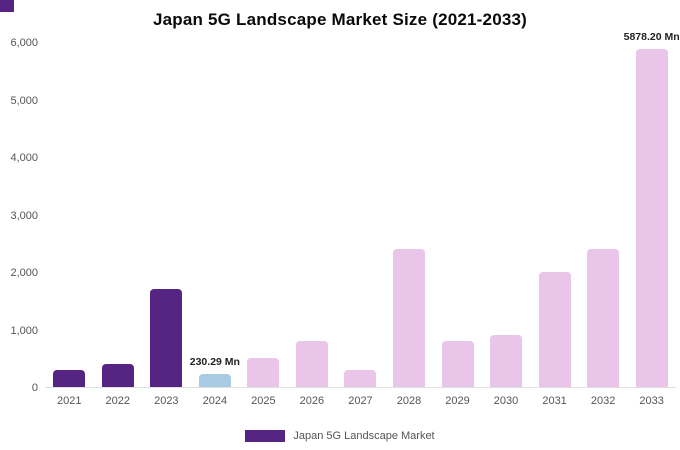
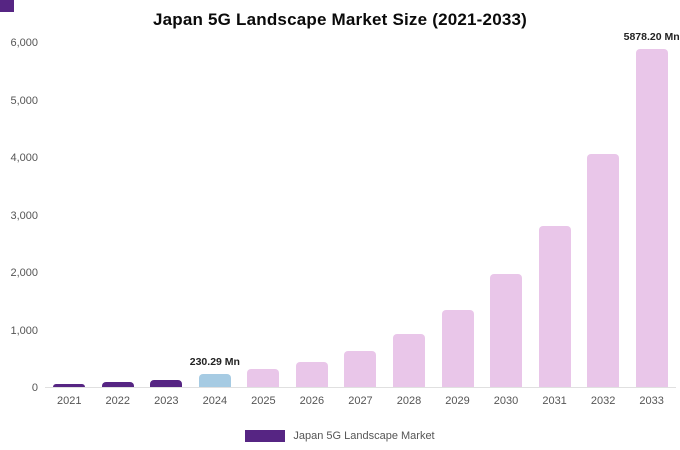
2021: 300 -> 100
2022: 400 -> 100
2023: 1700 -> 100
2025: 500 -> 300
2026: 800 -> 400
2027: 300 -> 600
2028: 2400 -> 900
2029: 800 -> 1300
2030: 900 -> 2000
2031: 2000 -> 2800
2032: 2400 -> 4100
